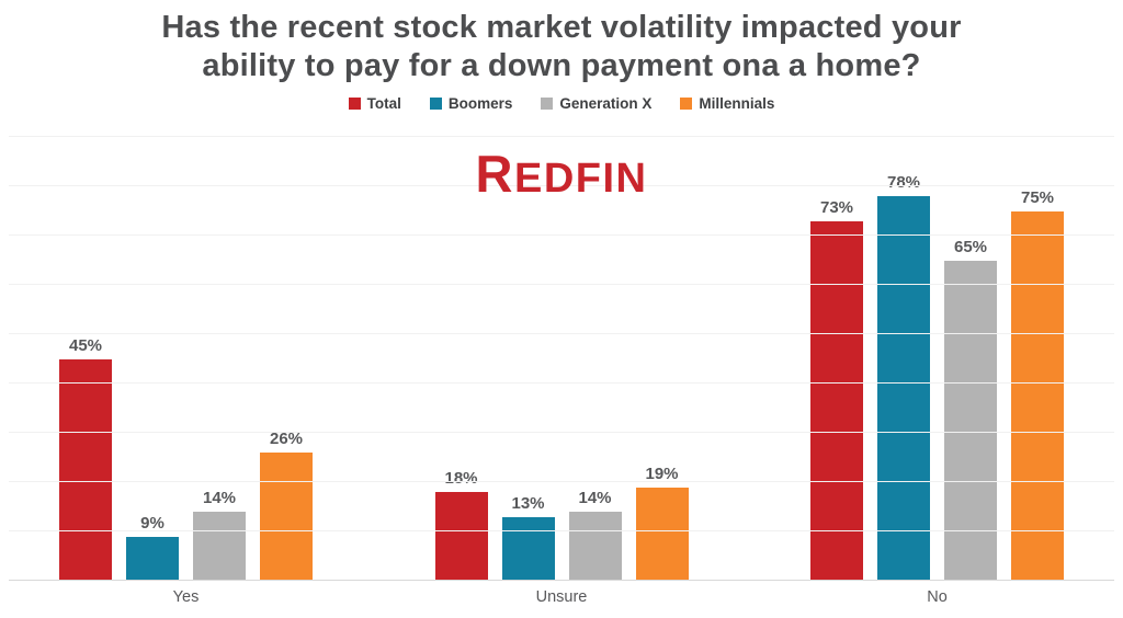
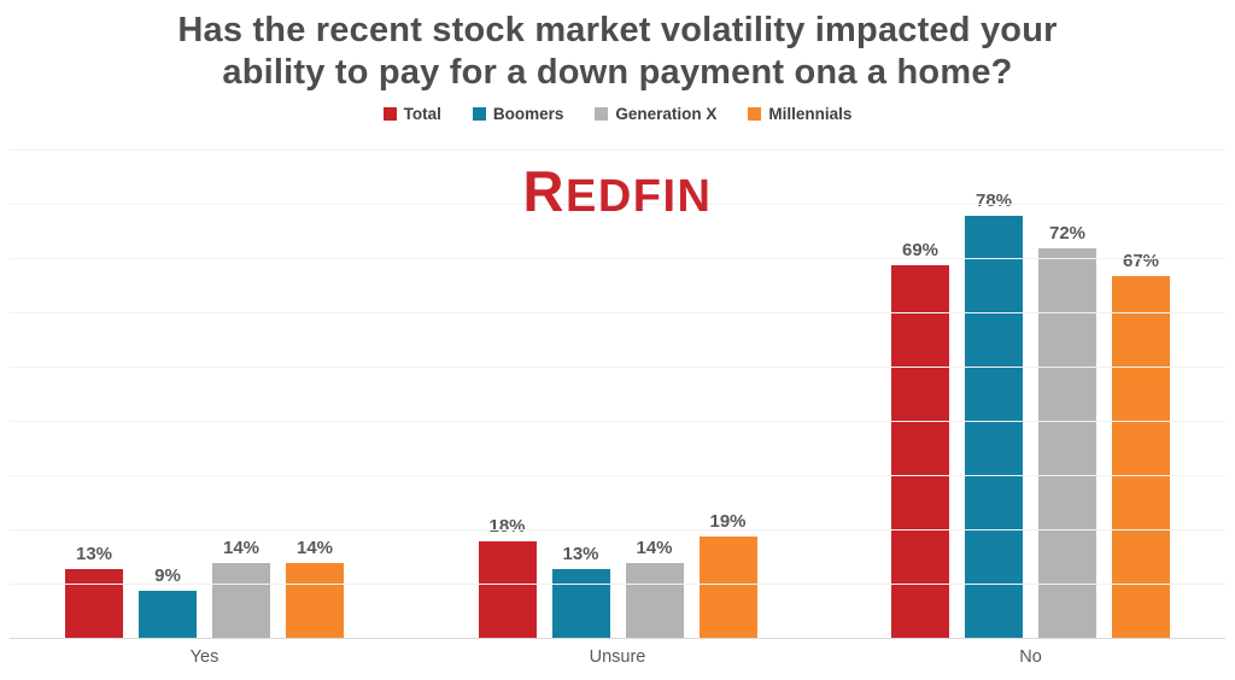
Total/Yes: 45% -> 13%
Millennials/Yes: 26% -> 14%
Total/No: 73% -> 69%
Generation X/No: 65% -> 72%
Millennials/No: 75% -> 67%
